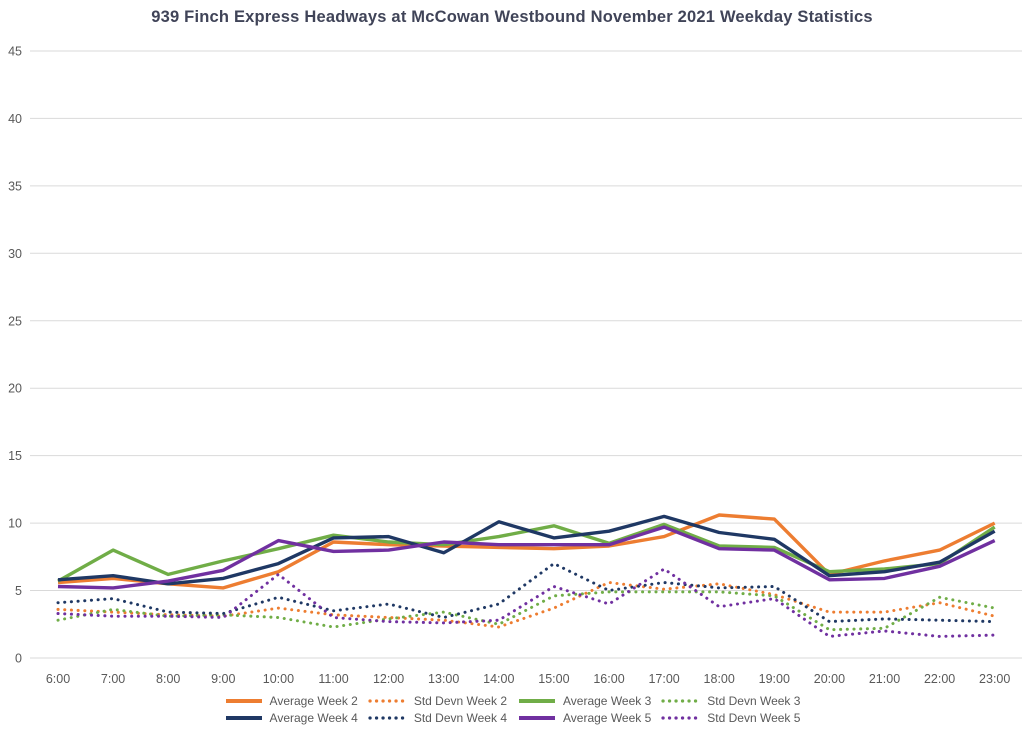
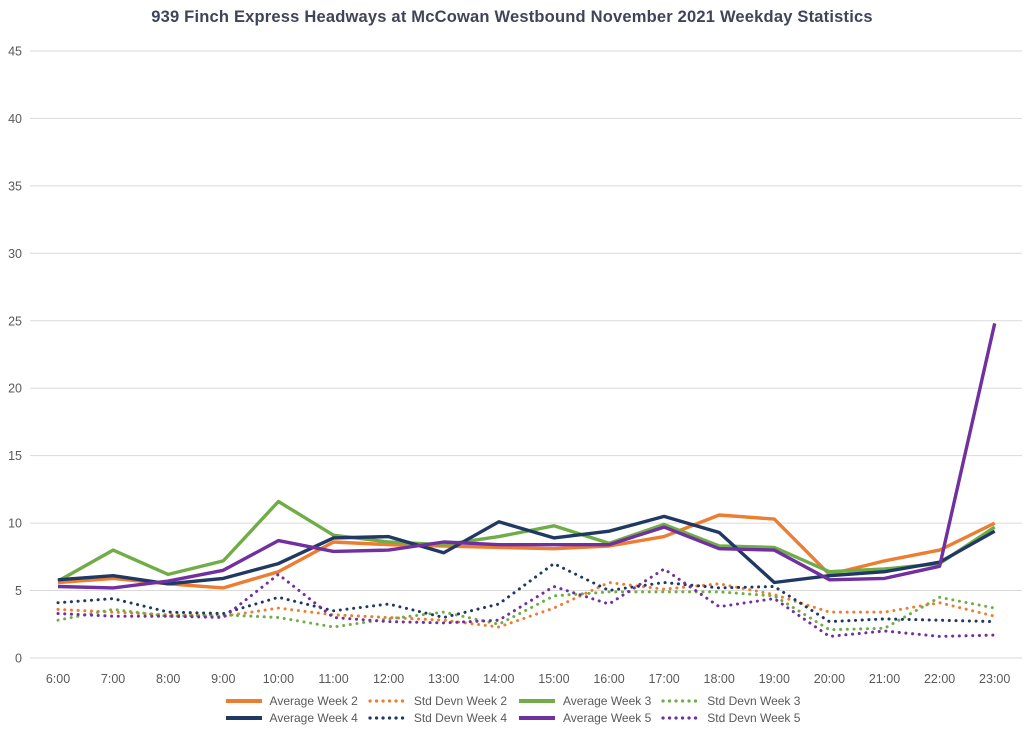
Average Week 3/10:00: 8.1 -> 11.6
Average Week 4/19:00: 8.8 -> 5.6
Average Week 5/23:00: 8.7 -> 24.8
